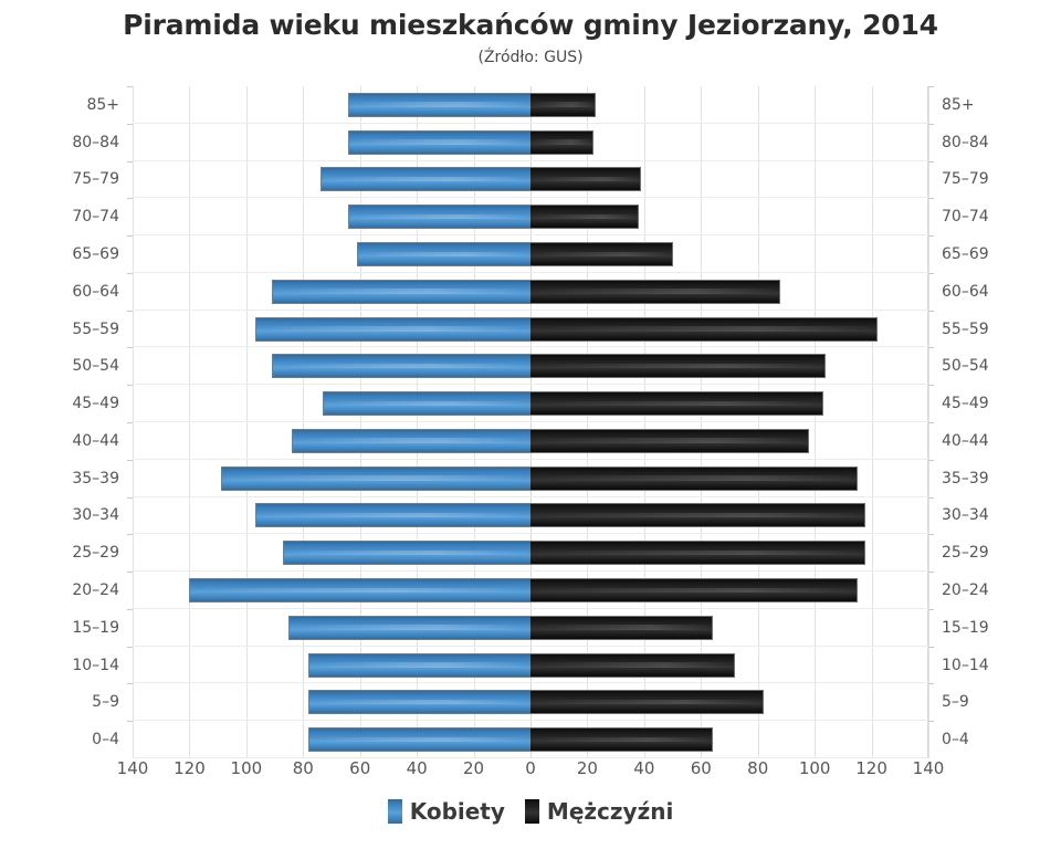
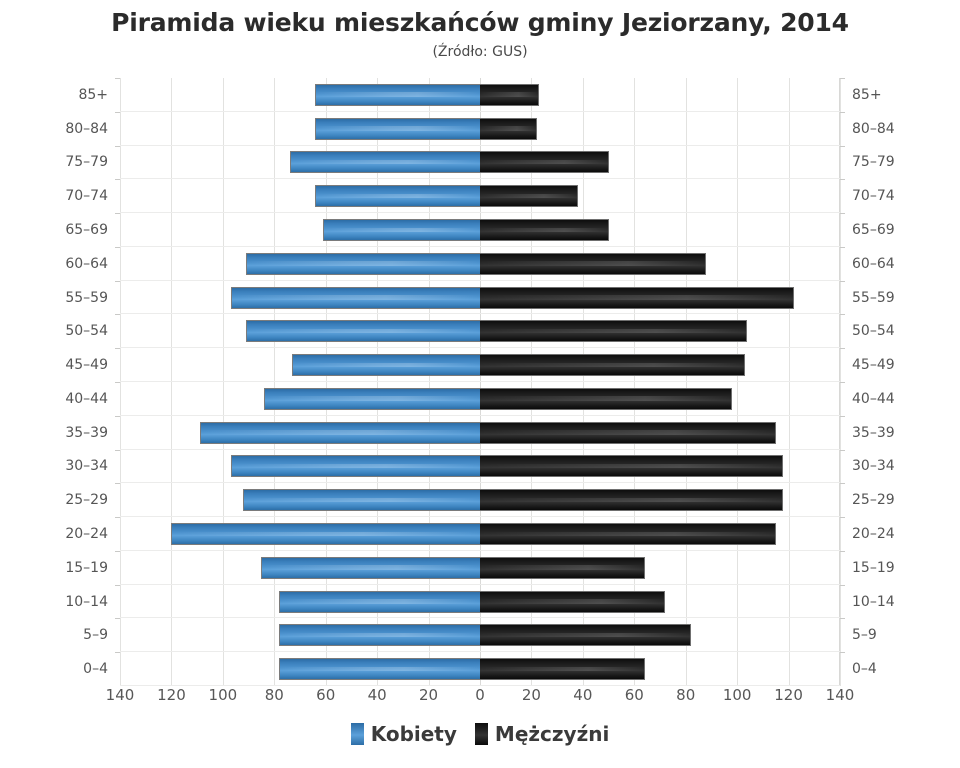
Mężczyźni/75–79: 39 -> 50
Kobiety/25–29: 87 -> 92
